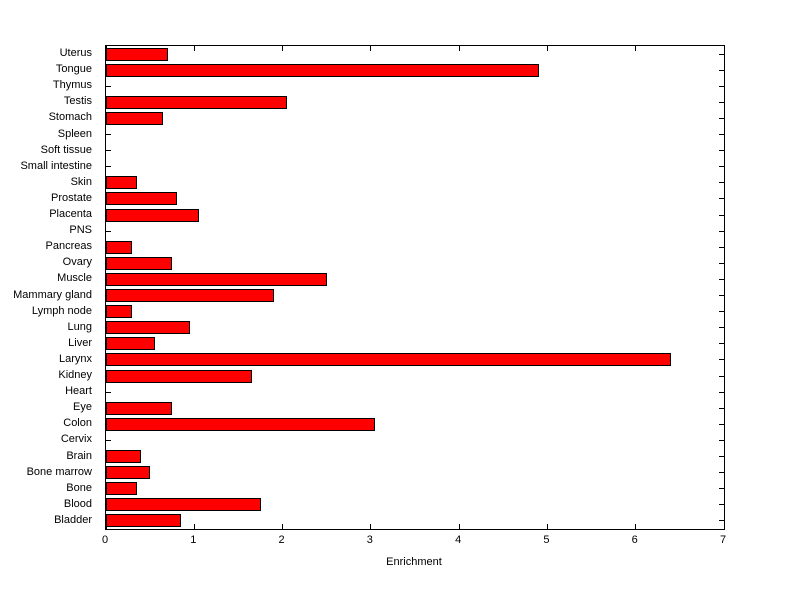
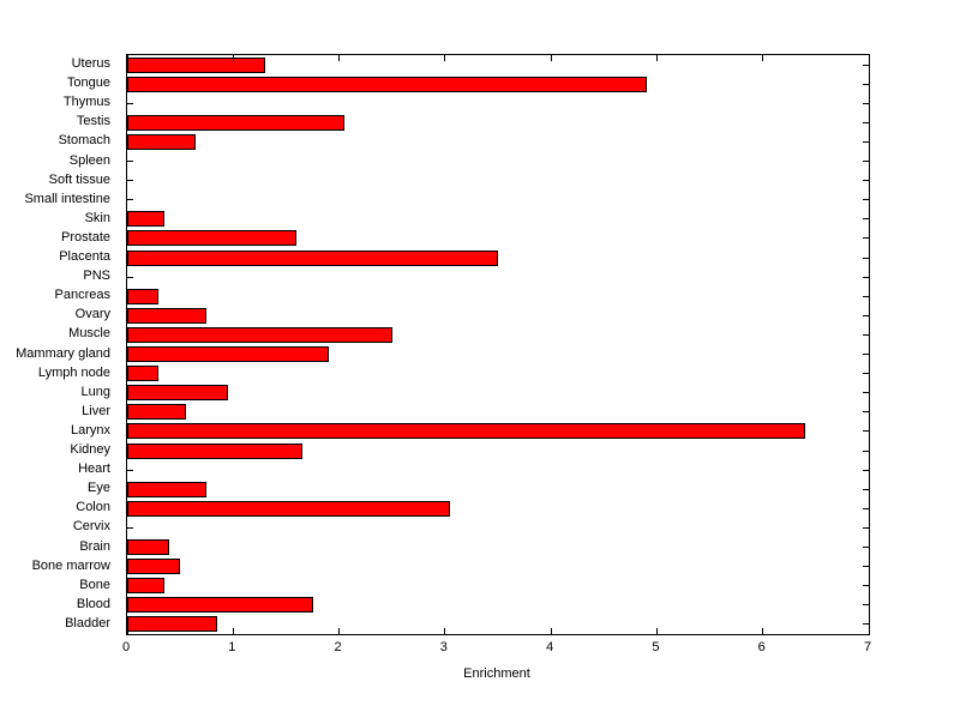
Uterus: 0.7 -> 1.3
Prostate: 0.8 -> 1.6
Placenta: 1.1 -> 3.5
